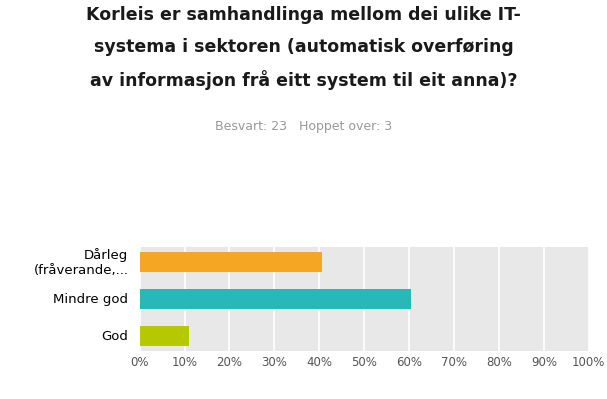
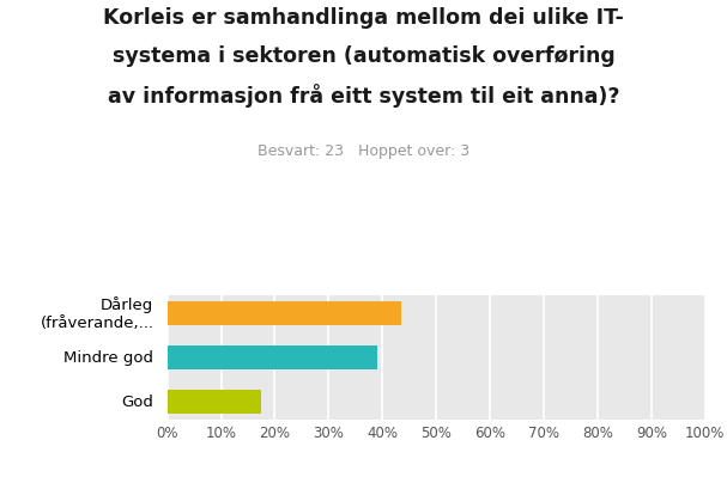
Dårleg (fråverande,...: 40.5% -> 43.5%
Mindre god: 60.5% -> 39.1%
God: 11.0% -> 17.4%
